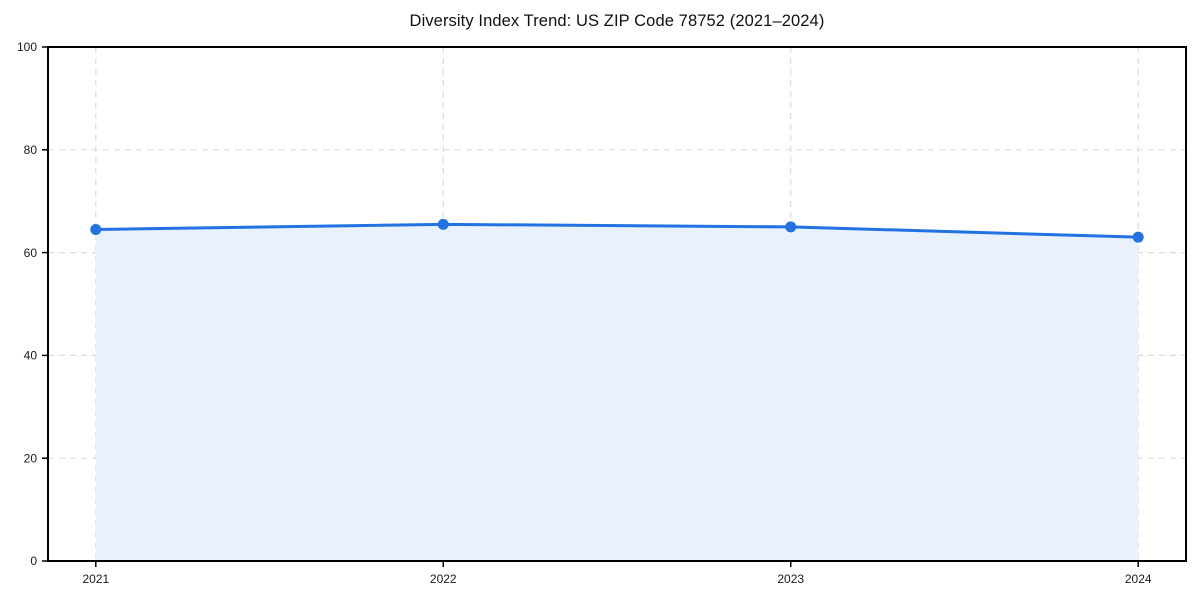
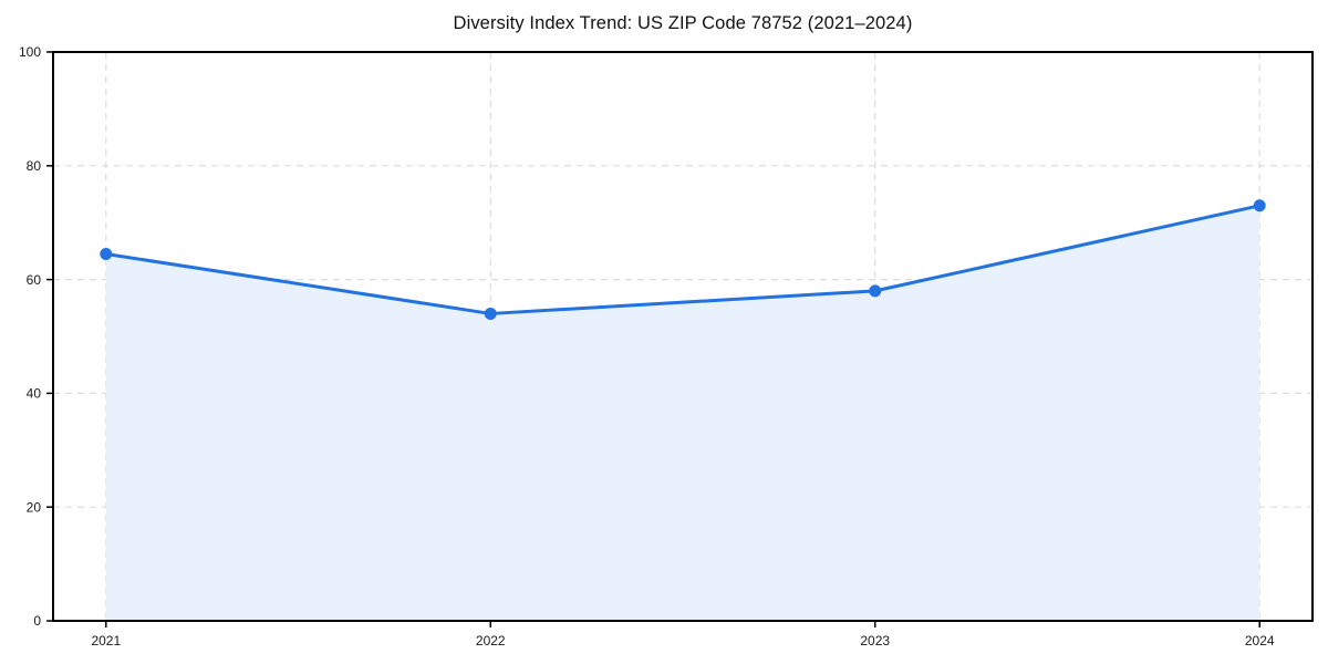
2022: 66 -> 54
2023: 65 -> 58
2024: 63 -> 73
